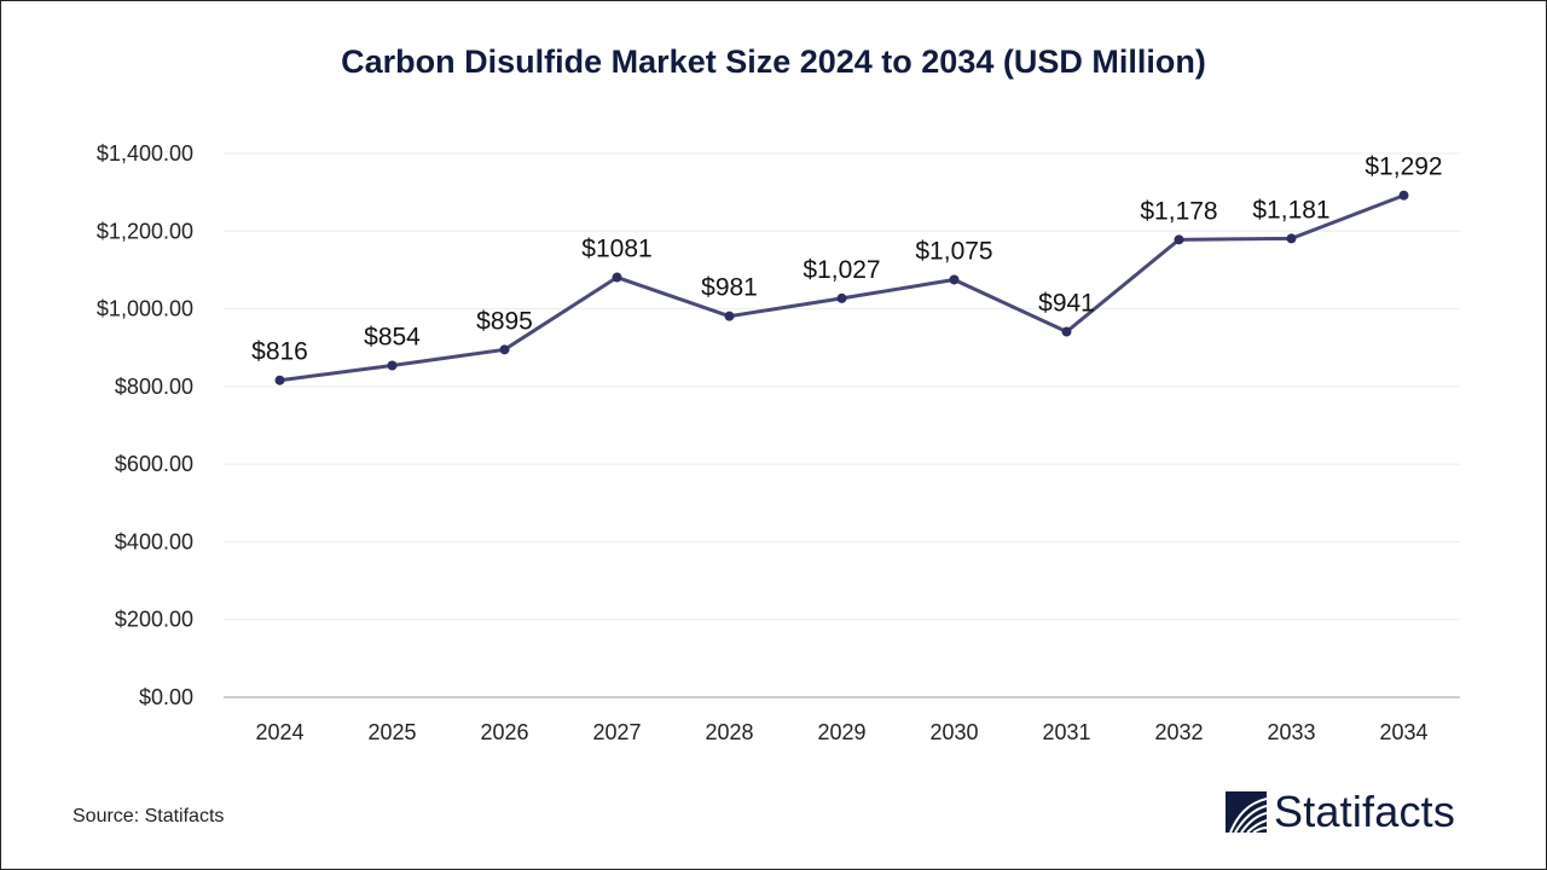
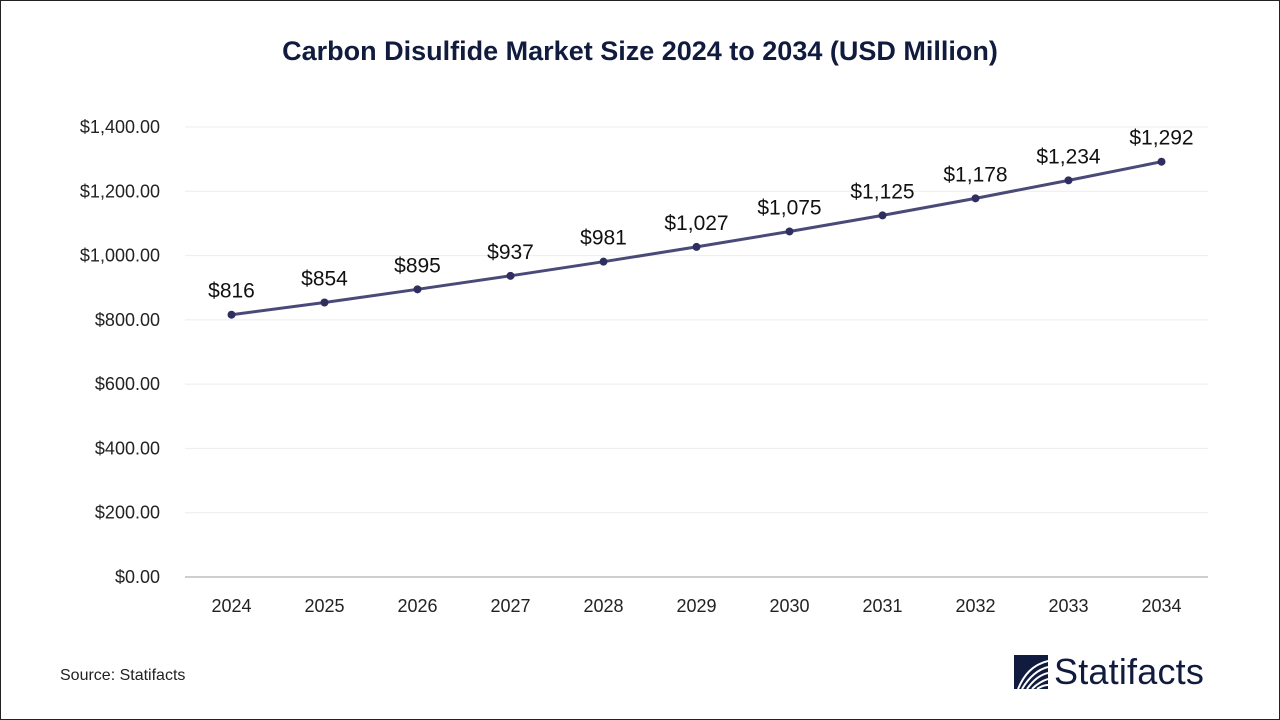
2027: $1081 -> $937
2031: $941 -> $1,125
2033: $1,181 -> $1,234
